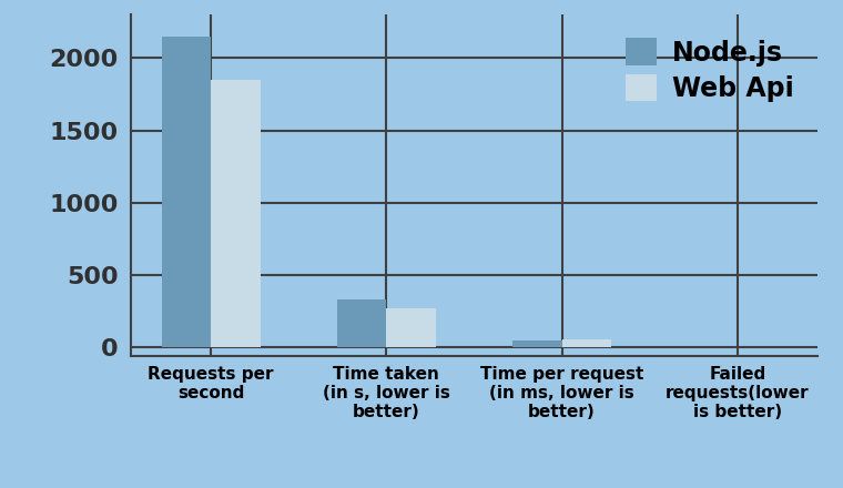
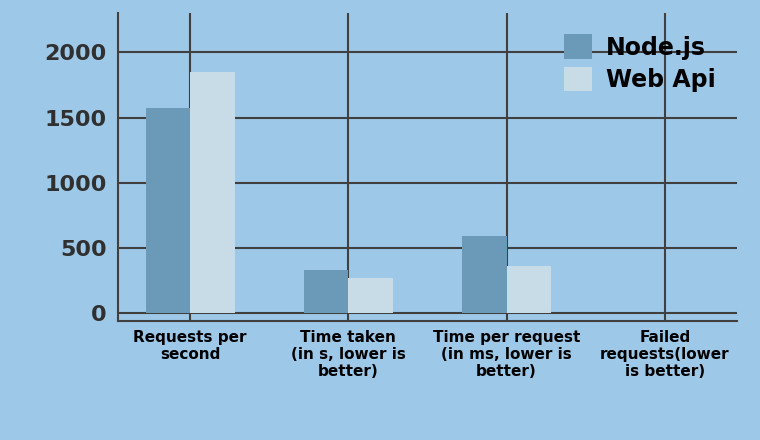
Node.js/Requests per second: 2150 -> 1570
Node.js/Time per request (in ms, lower is better): 50 -> 590
Web Api/Time per request (in ms, lower is better): 50 -> 360
